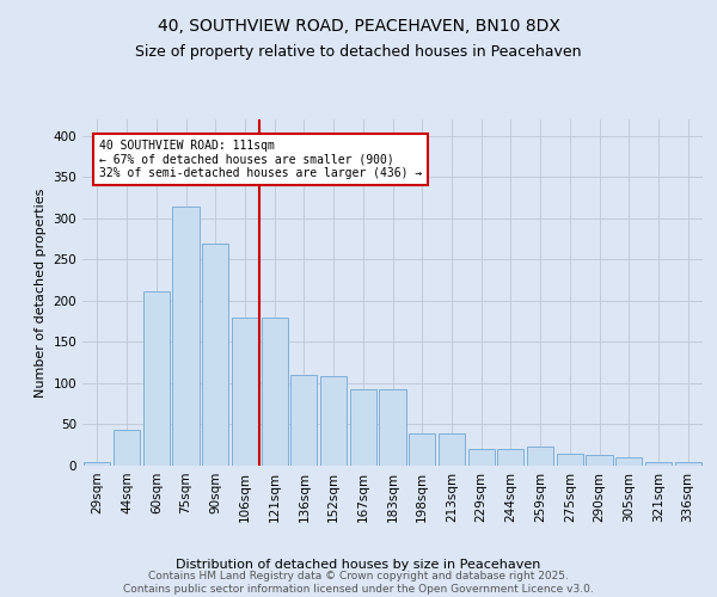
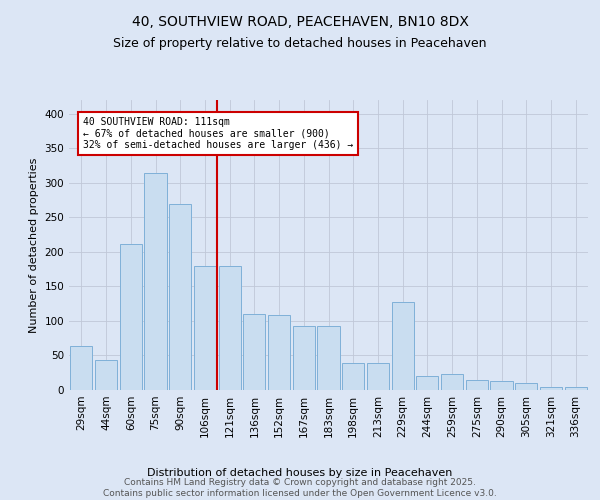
29sqm: 5 -> 64
229sqm: 21 -> 128
